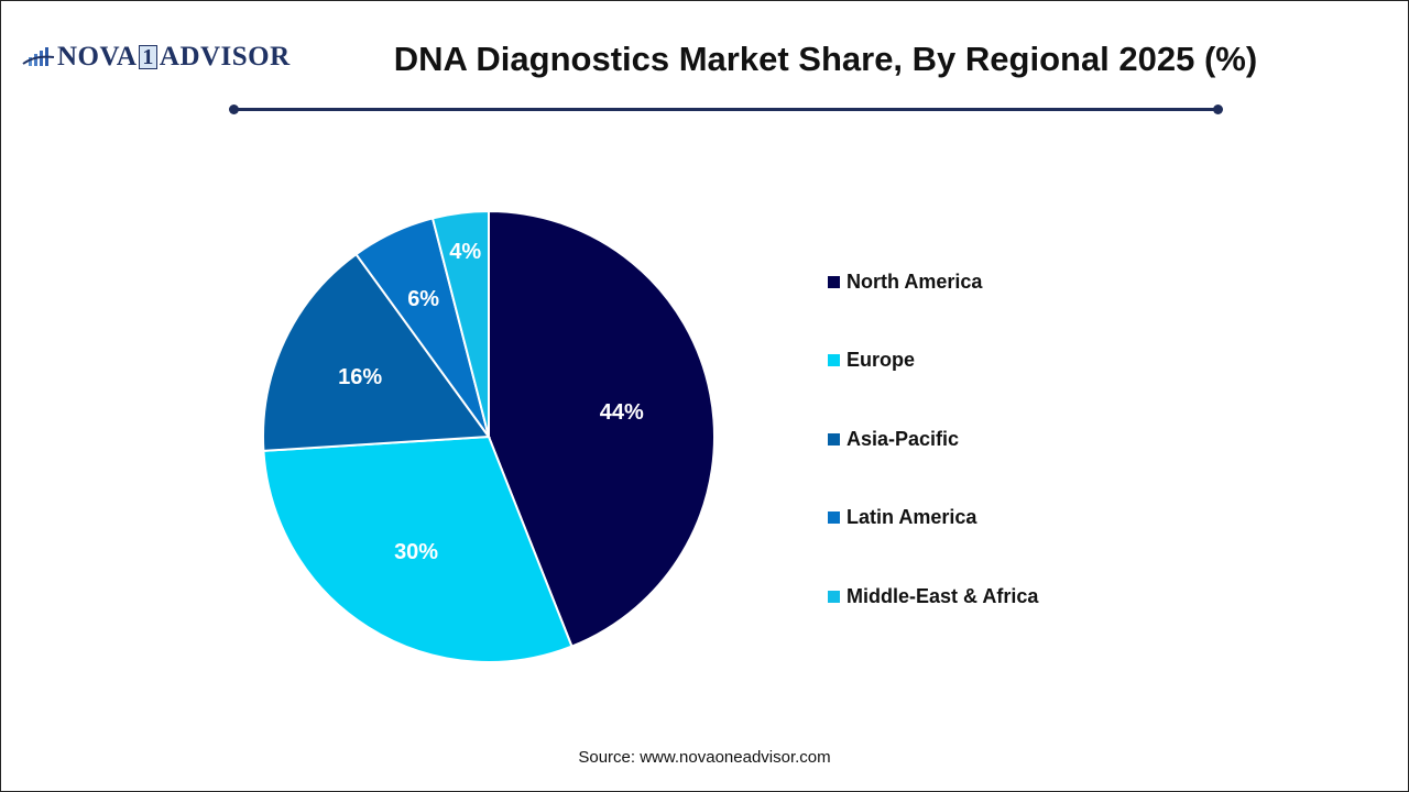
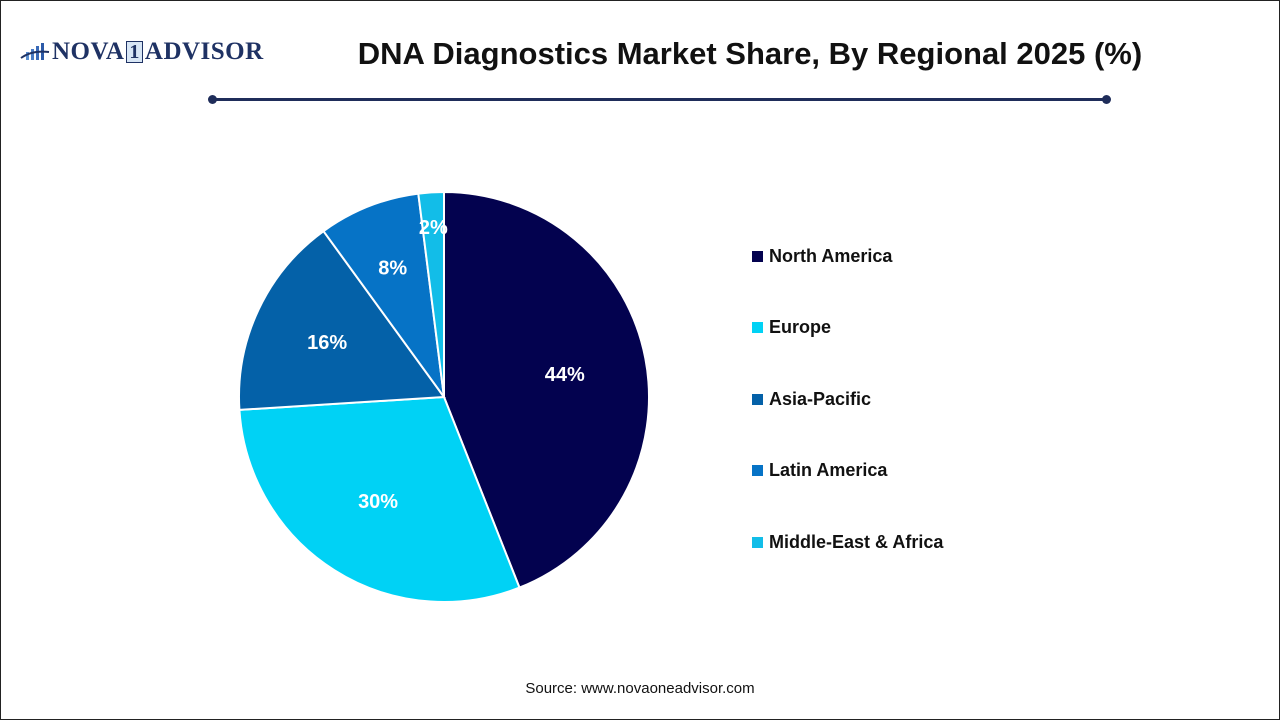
Latin America: 6% -> 8%
Middle-East & Africa: 4% -> 2%
